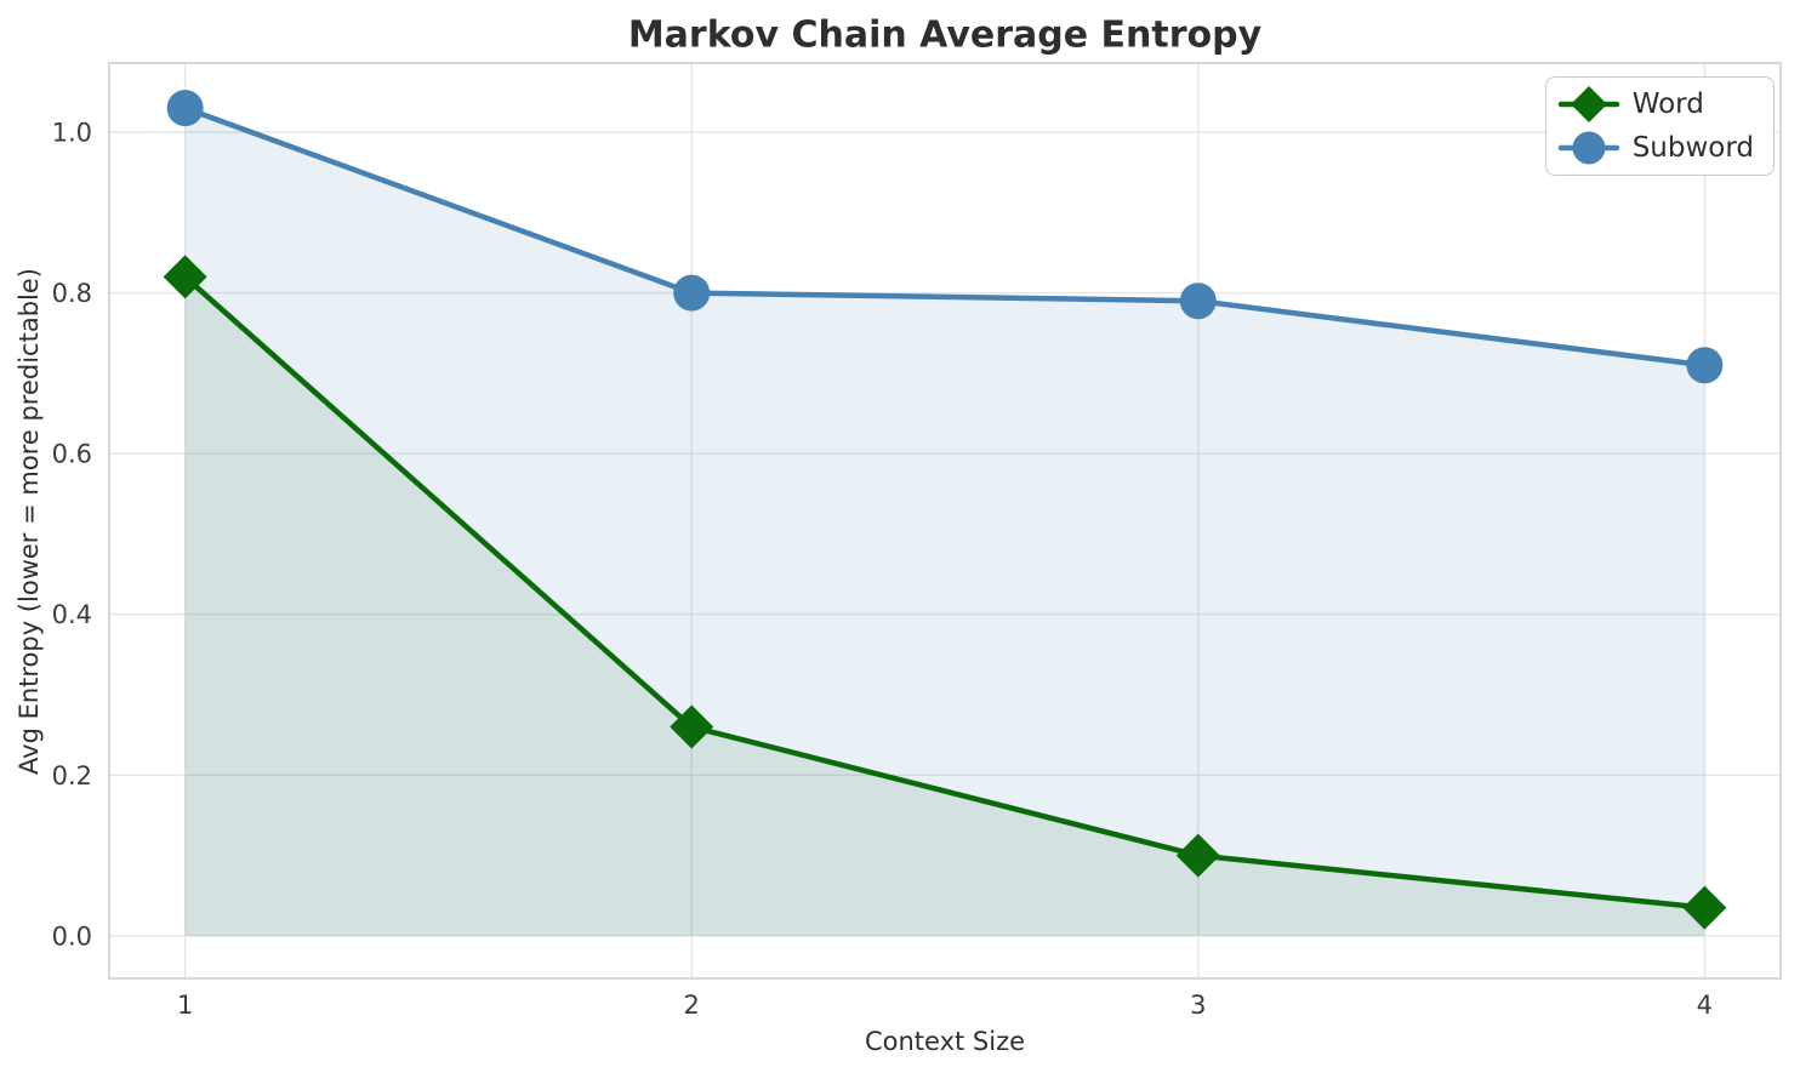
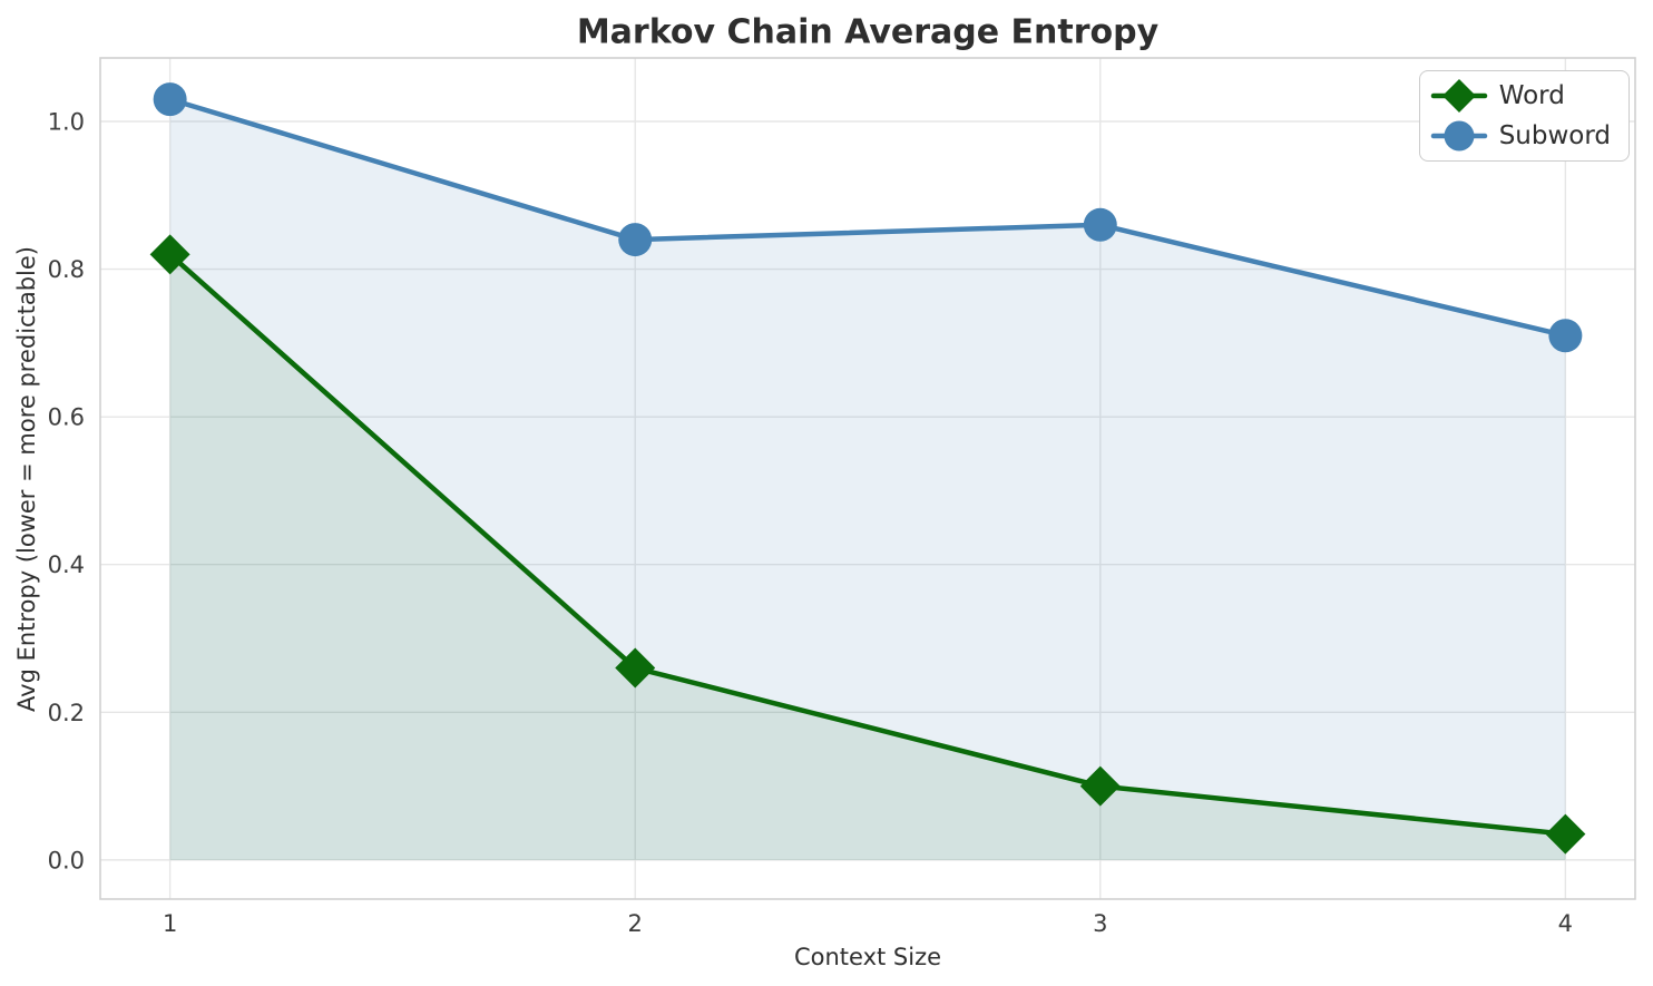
Subword/2: 0.80 -> 0.84
Subword/3: 0.79 -> 0.86
